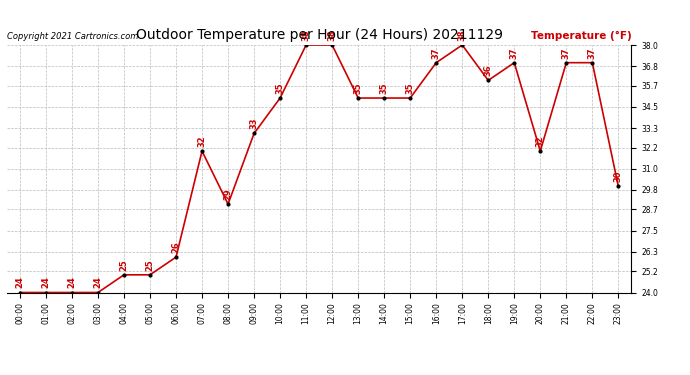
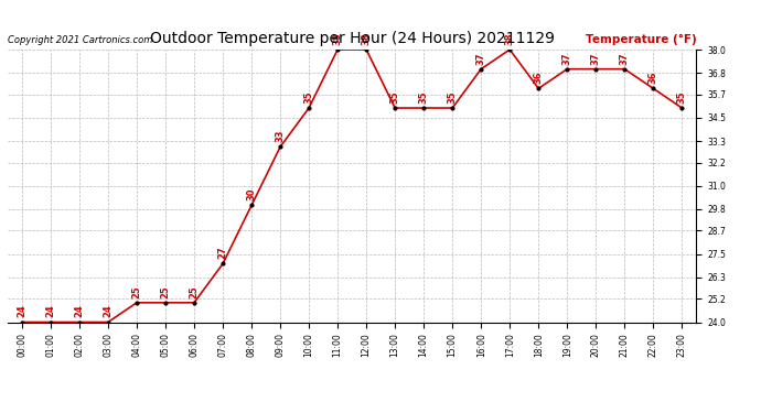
06:00: 26 -> 25
07:00: 32 -> 27
08:00: 29 -> 30
20:00: 32 -> 37
22:00: 37 -> 36
23:00: 30 -> 35
